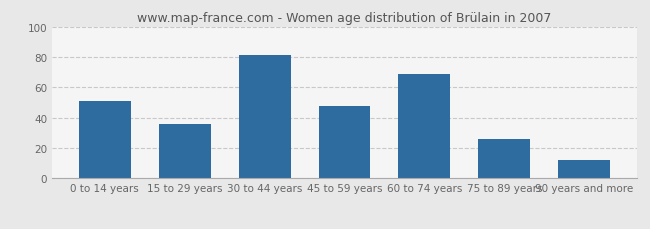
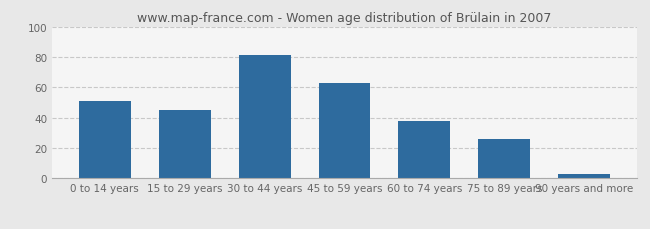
15 to 29 years: 36 -> 45
45 to 59 years: 48 -> 63
60 to 74 years: 69 -> 38
90 years and more: 12 -> 3
